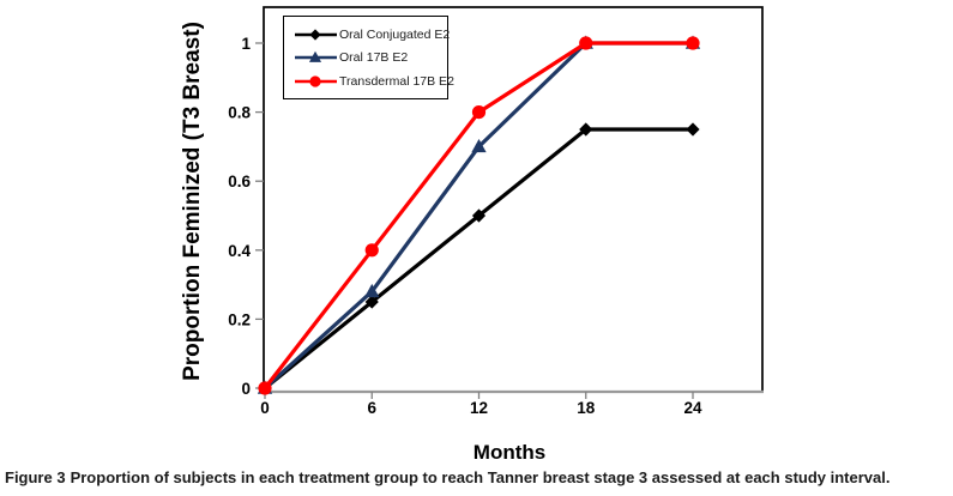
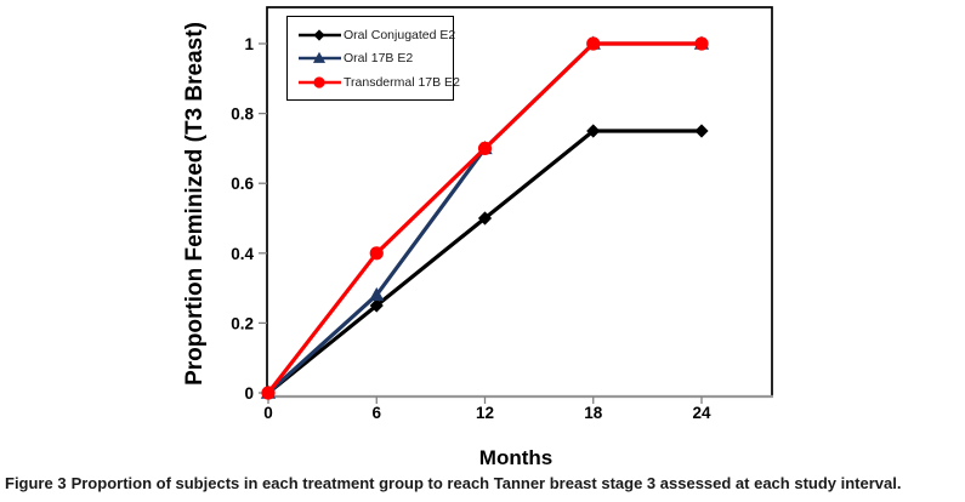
Transdermal 17B E2/12: 0.8 -> 0.7
